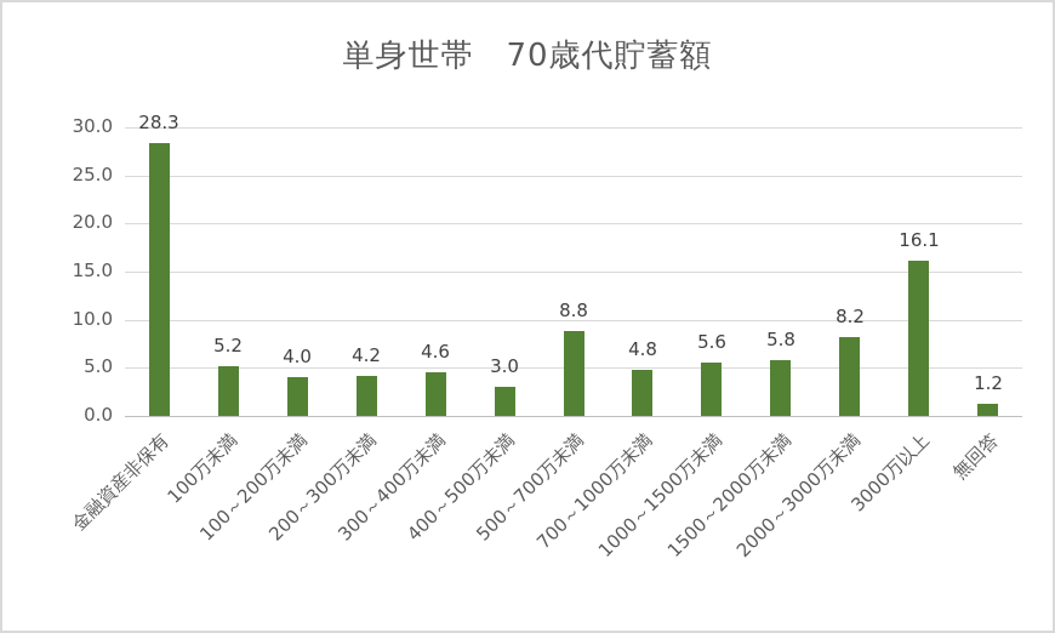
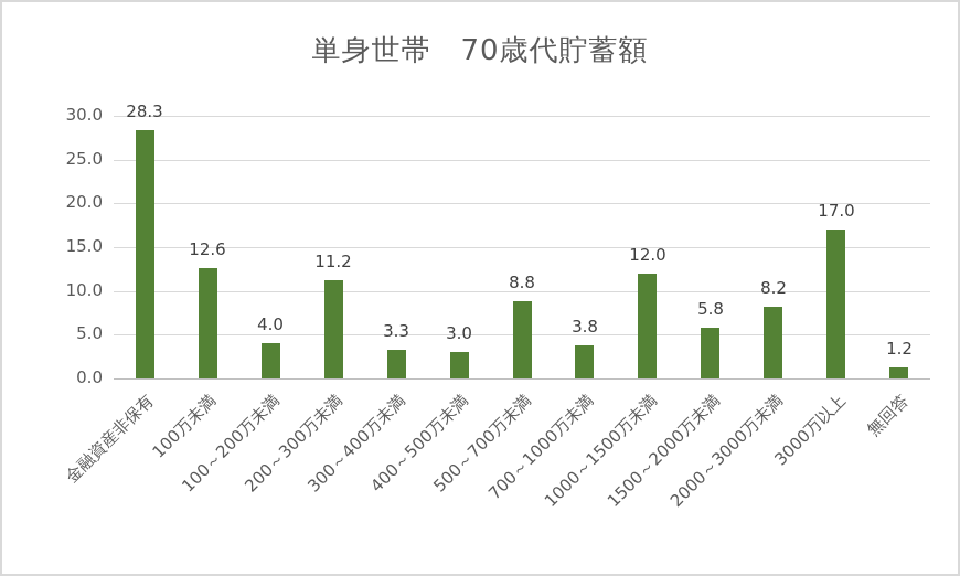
100万未満: 5.2 -> 12.6
200～300万未満: 4.2 -> 11.2
300～400万未満: 4.6 -> 3.3
700～1000万未満: 4.8 -> 3.8
1000～1500万未満: 5.6 -> 12.0
3000万以上: 16.1 -> 17.0
